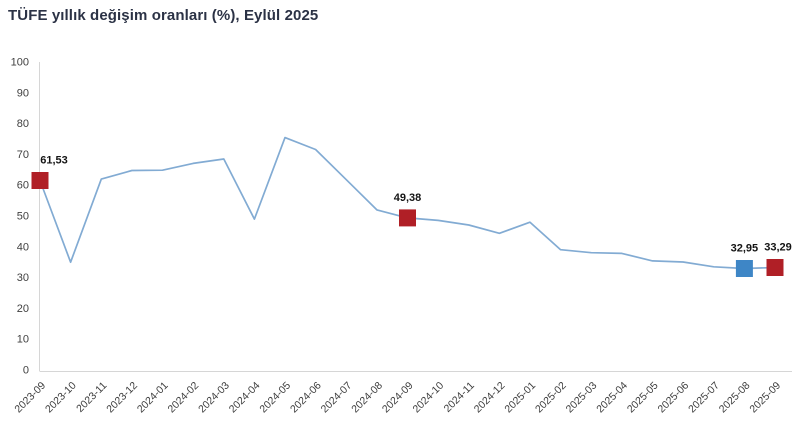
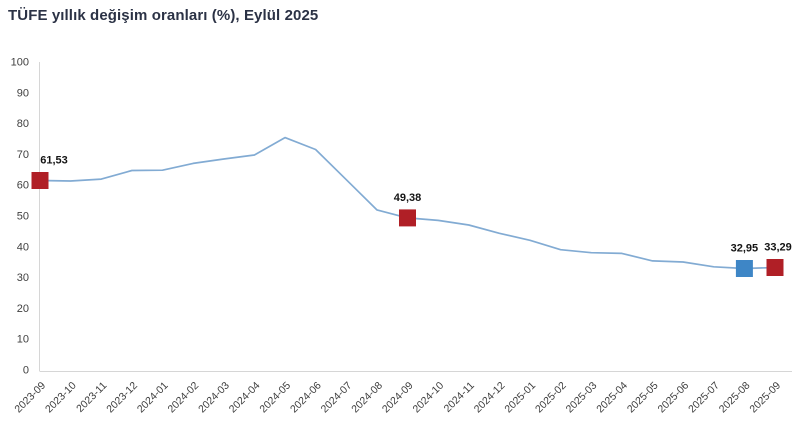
2023-10: 35 -> 61
2024-04: 49 -> 70
2025-01: 48 -> 42
